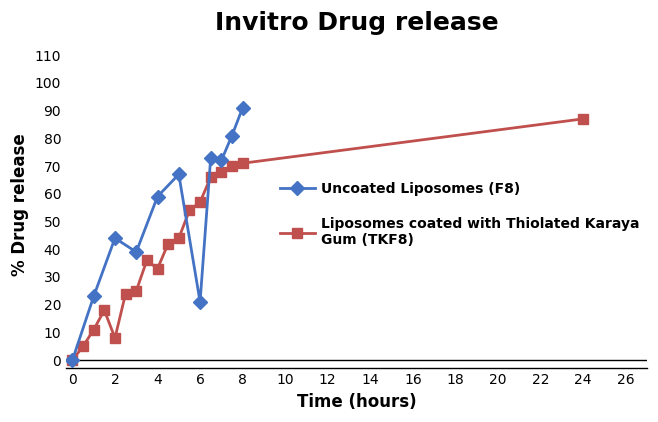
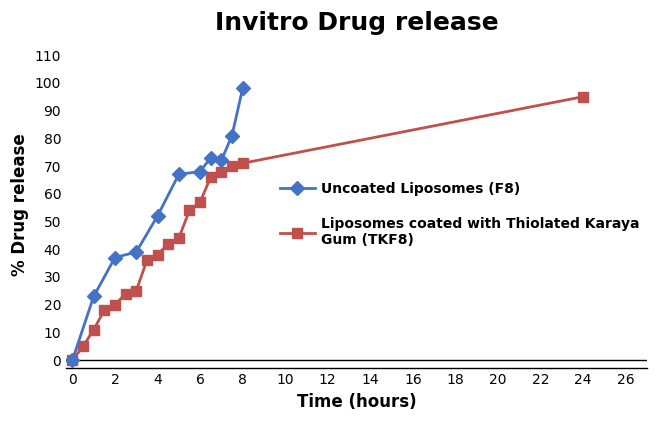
Uncoated Liposomes (F8)/2: 44 -> 37
Liposomes coated with Thiolated Karaya Gum (TKF8)/2: 8 -> 20
Uncoated Liposomes (F8)/4: 59 -> 52
Liposomes coated with Thiolated Karaya Gum (TKF8)/4: 33 -> 38
Uncoated Liposomes (F8)/6: 21 -> 68
Uncoated Liposomes (F8)/8: 91 -> 98
Liposomes coated with Thiolated Karaya Gum (TKF8)/24: 87 -> 95
